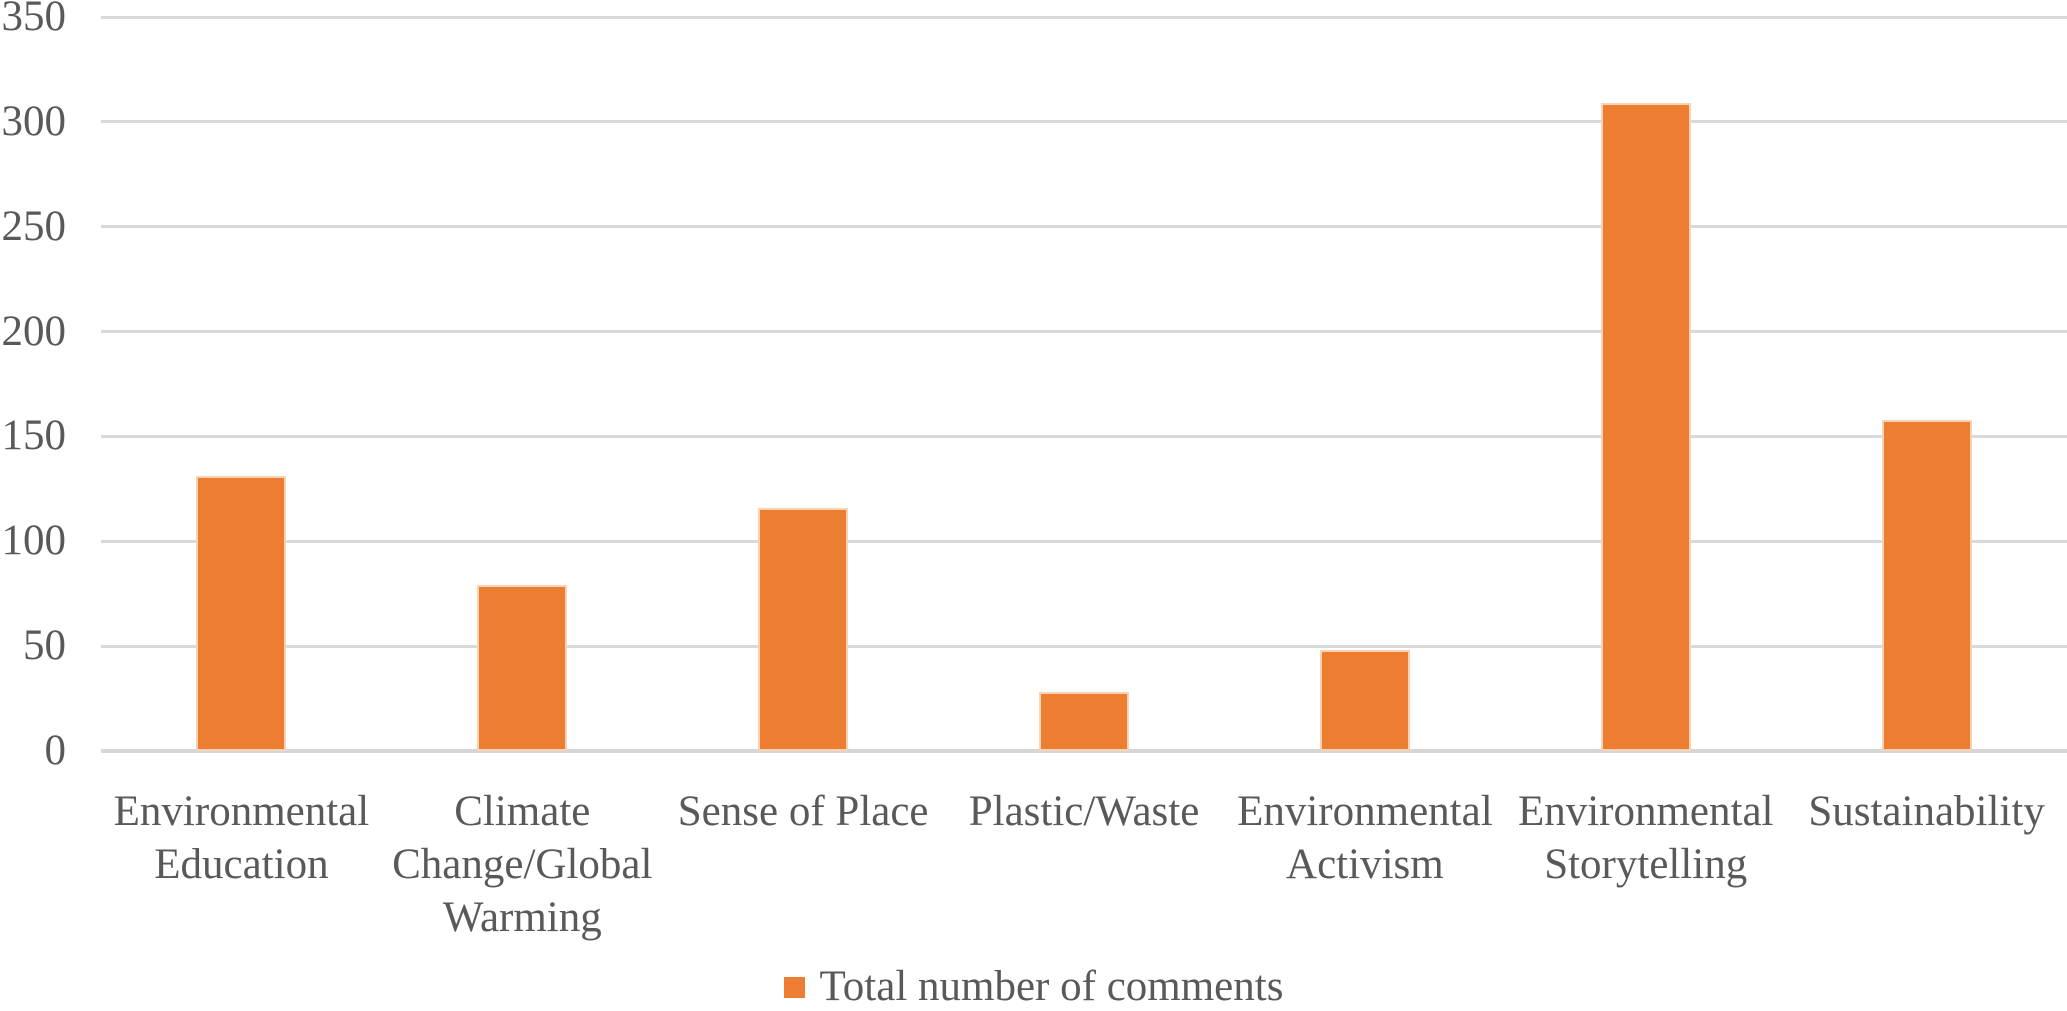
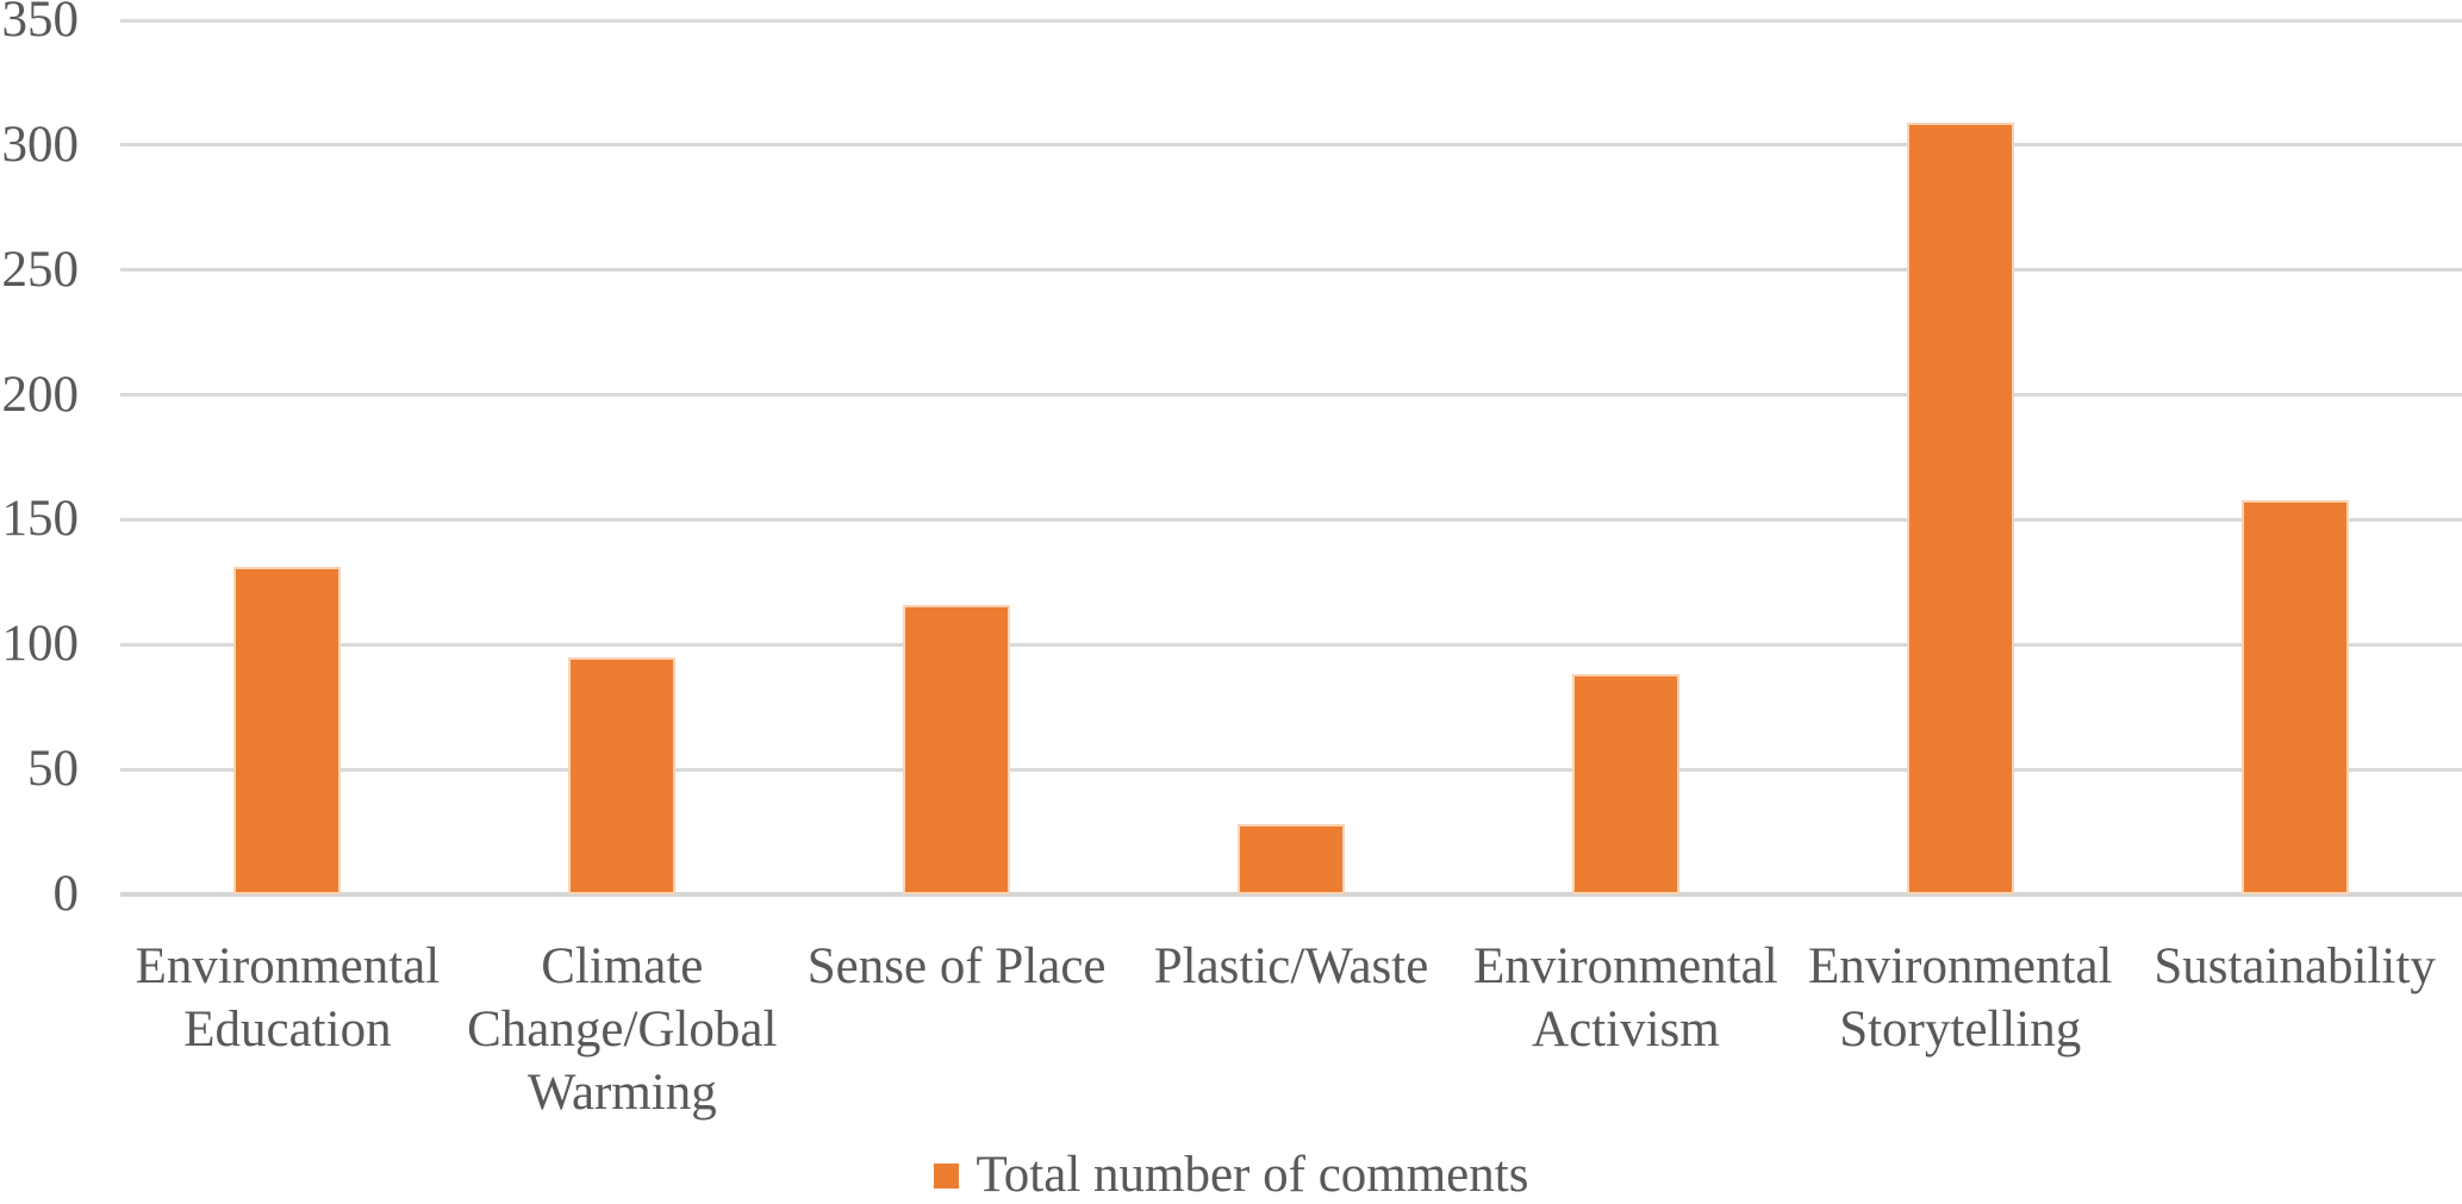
Climate Change/Global Warming: 79 -> 95
Environmental Activism: 48 -> 88
